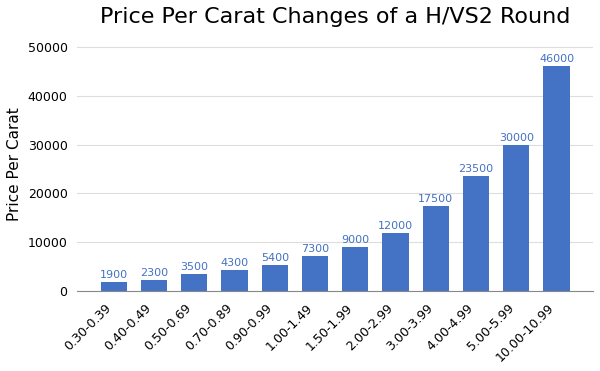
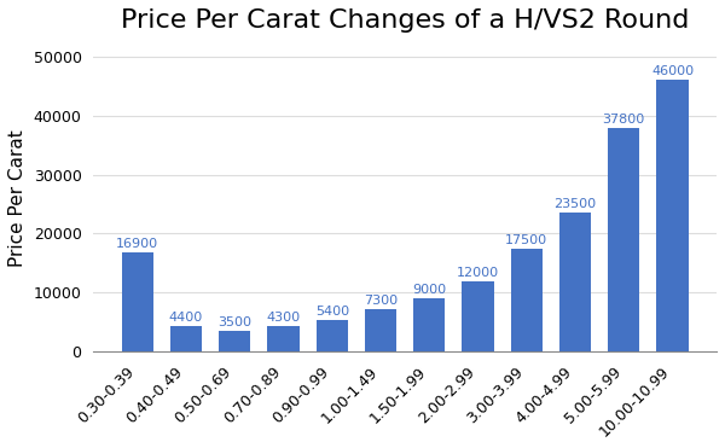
0.30-0.39: 1900 -> 16900
0.40-0.49: 2300 -> 4400
5.00-5.99: 30000 -> 37800
